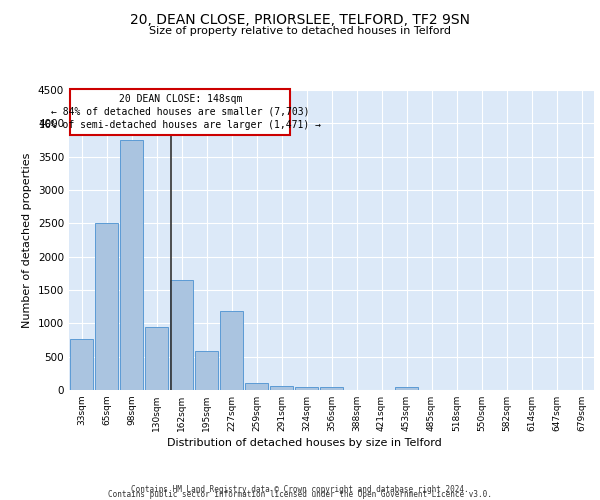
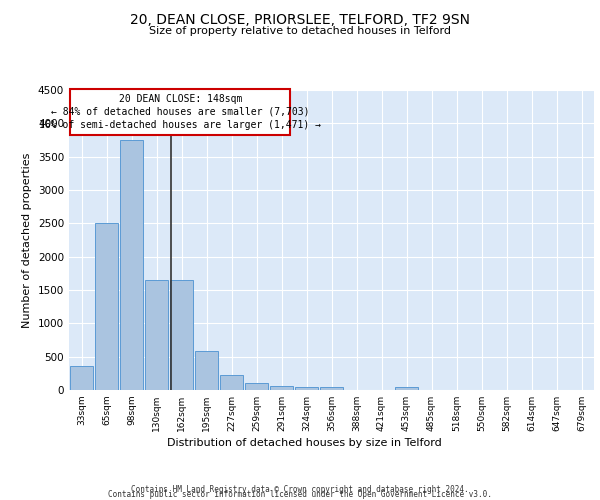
33sqm: 760 -> 360
130sqm: 940 -> 1650
227sqm: 1180 -> 230
